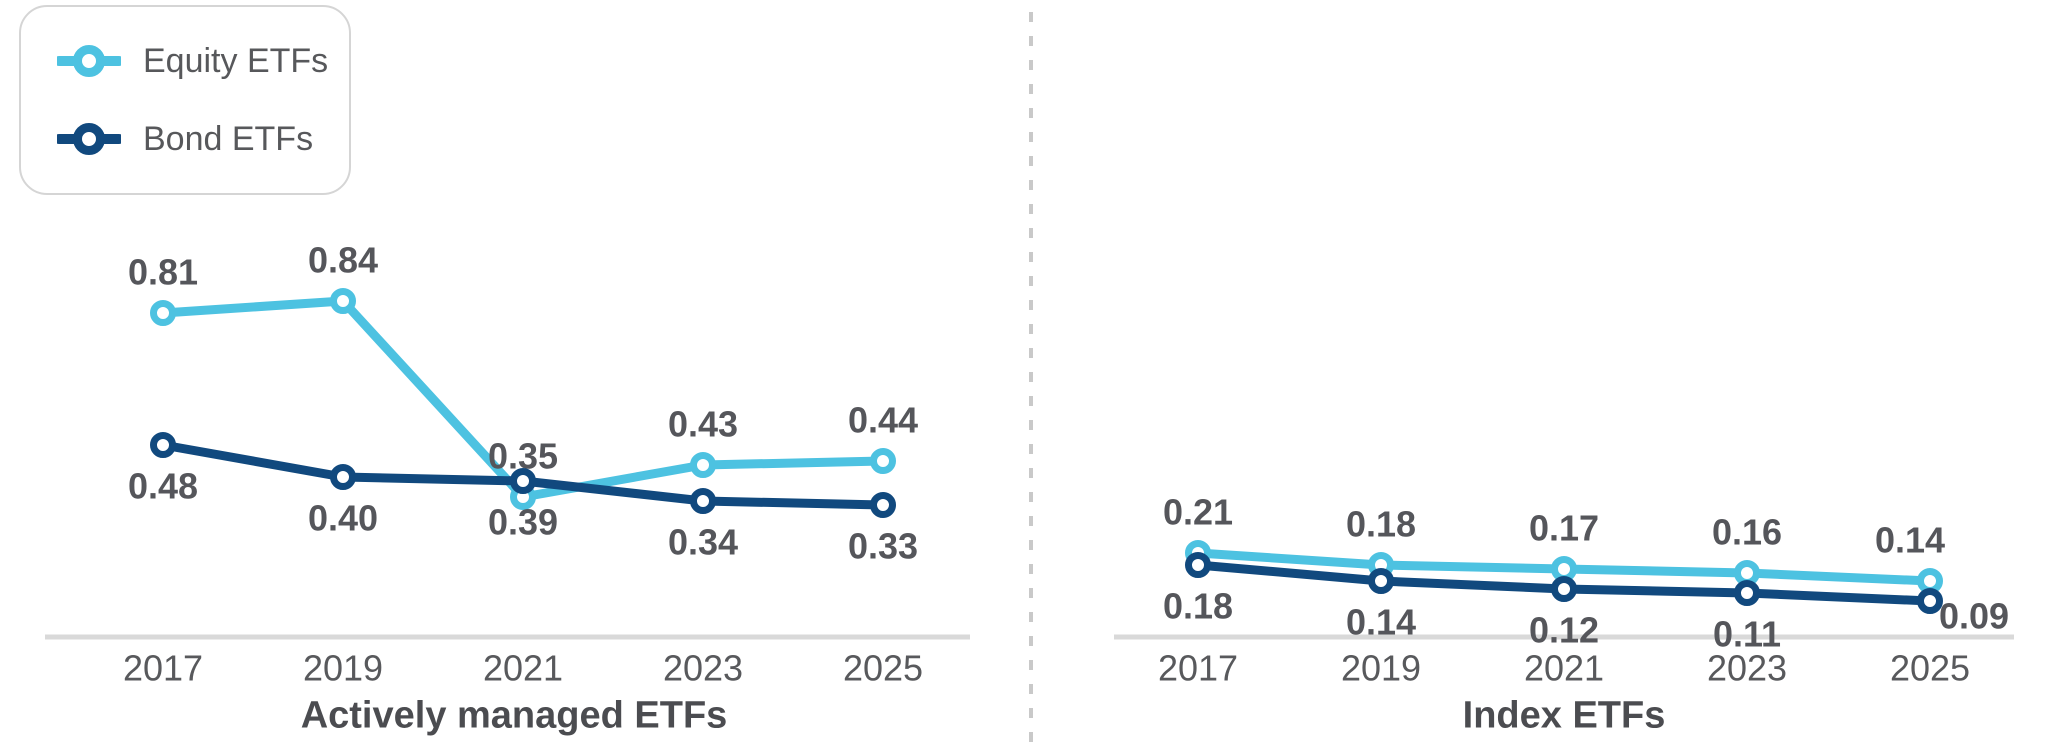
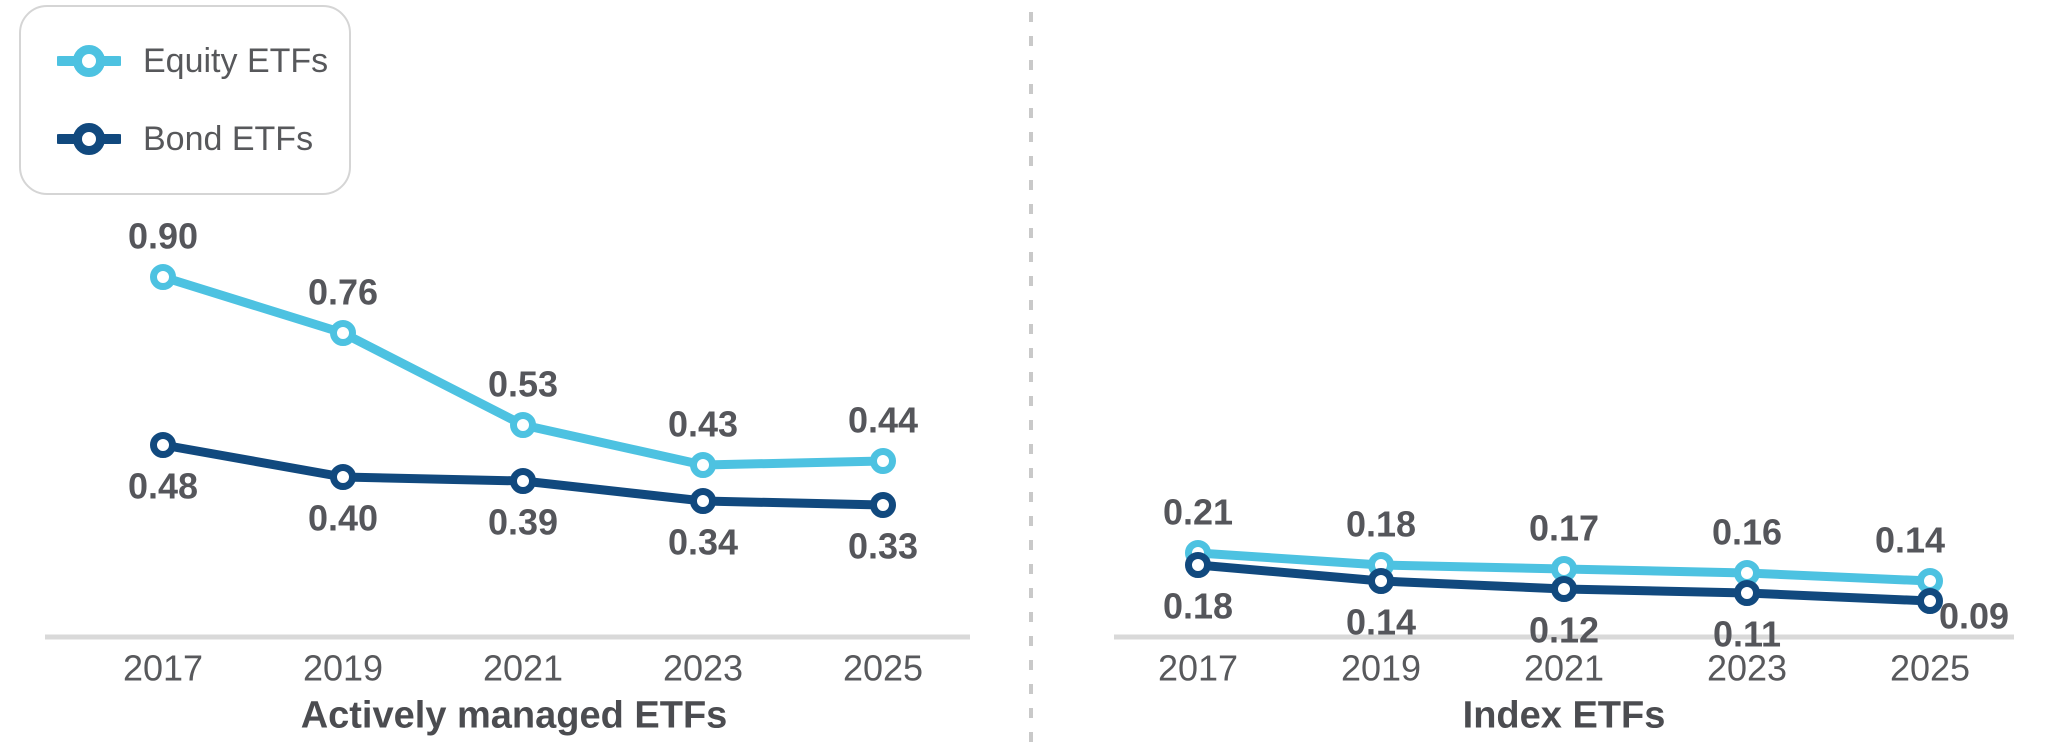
Actively managed ETFs/Equity ETFs/2017: 0.81 -> 0.90
Actively managed ETFs/Equity ETFs/2019: 0.84 -> 0.76
Actively managed ETFs/Equity ETFs/2021: 0.35 -> 0.53
